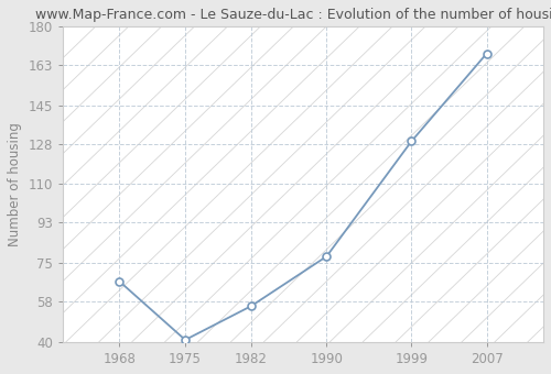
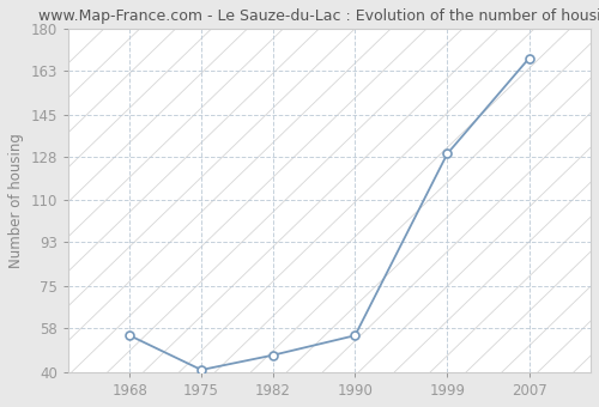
1968: 67 -> 55
1982: 56 -> 47
1990: 78 -> 55
